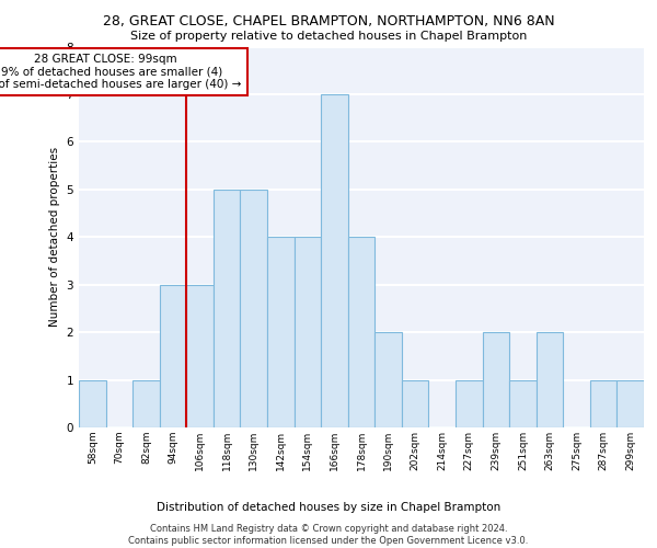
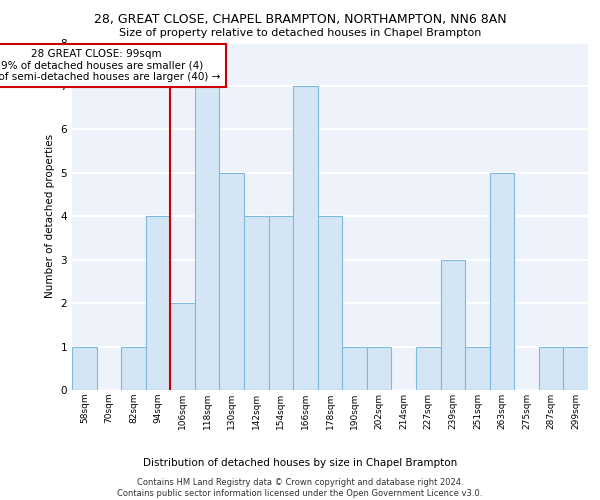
94sqm: 3 -> 4
106sqm: 3 -> 2
118sqm: 5 -> 7
190sqm: 2 -> 1
239sqm: 2 -> 3
263sqm: 2 -> 5
